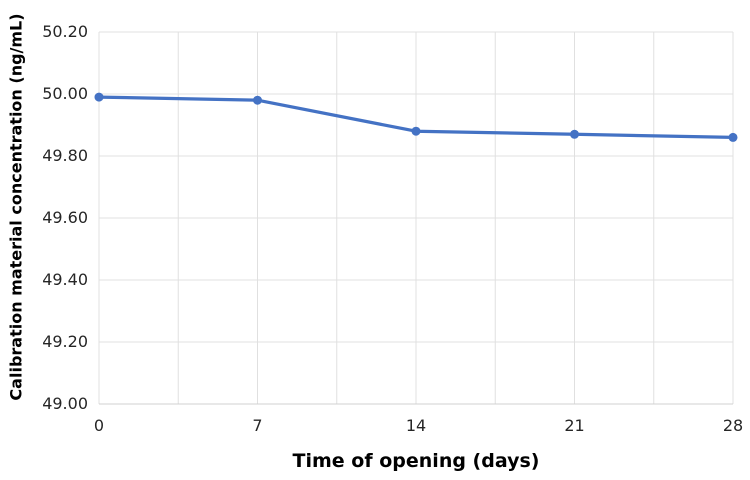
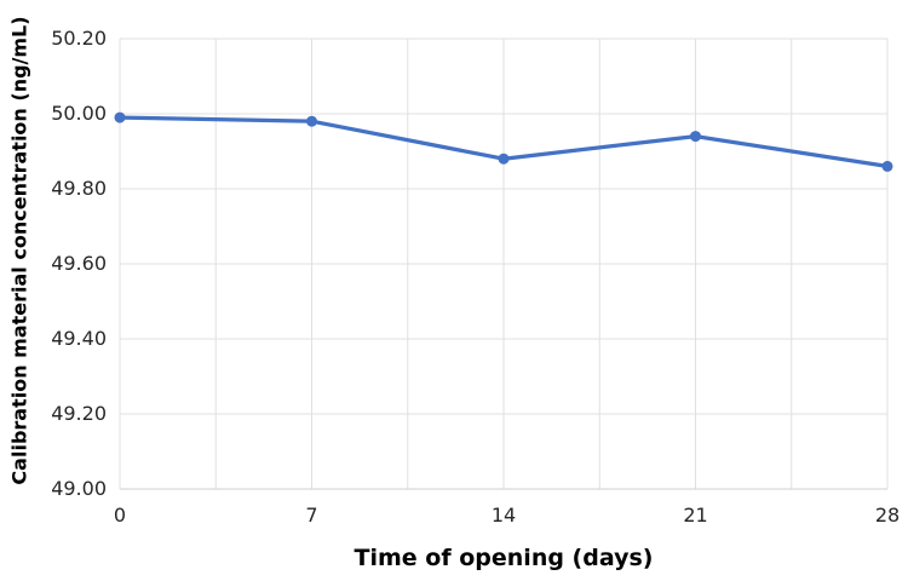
21: 49.87 -> 49.94
